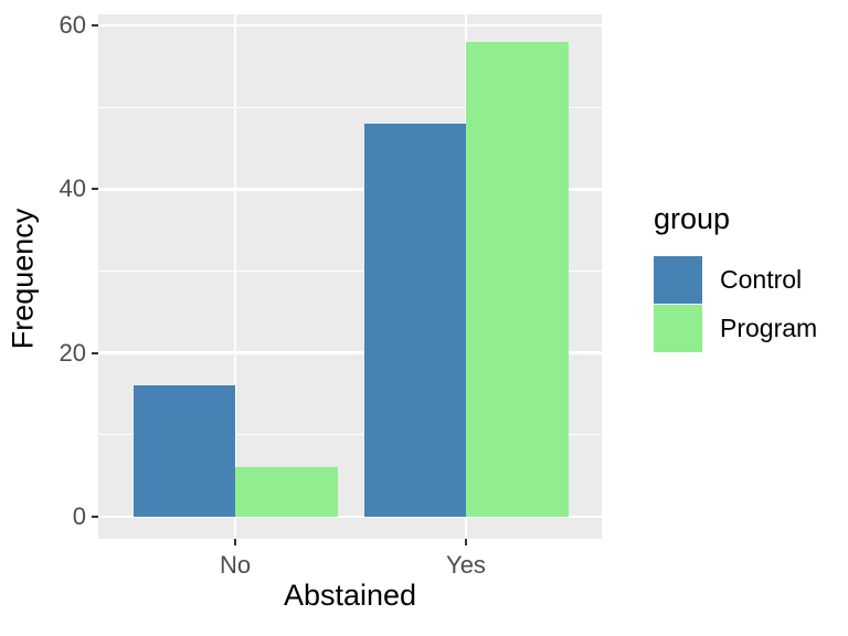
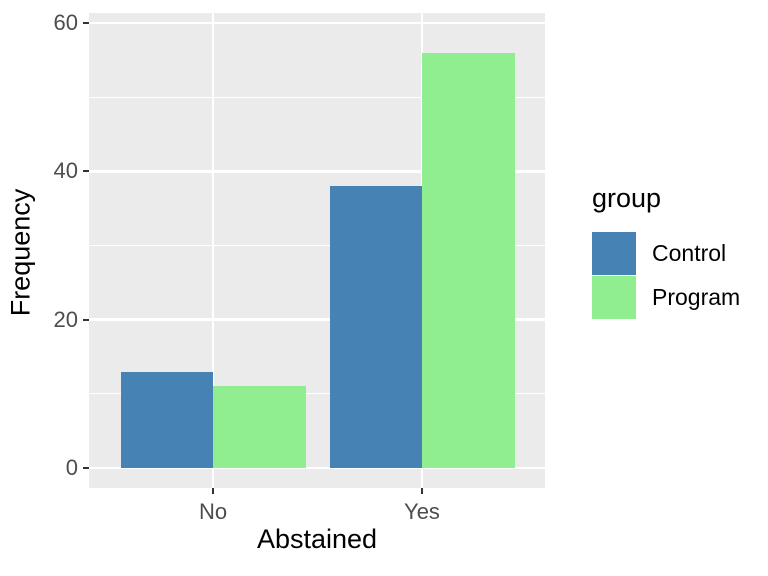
Control/No: 16 -> 13
Program/No: 6 -> 11
Control/Yes: 48 -> 38
Program/Yes: 58 -> 56
